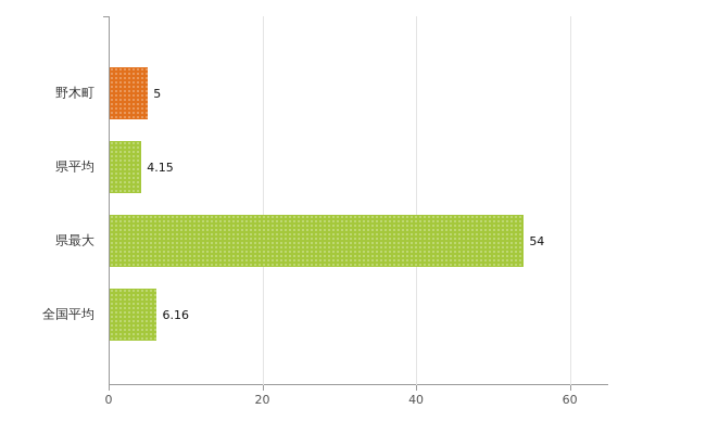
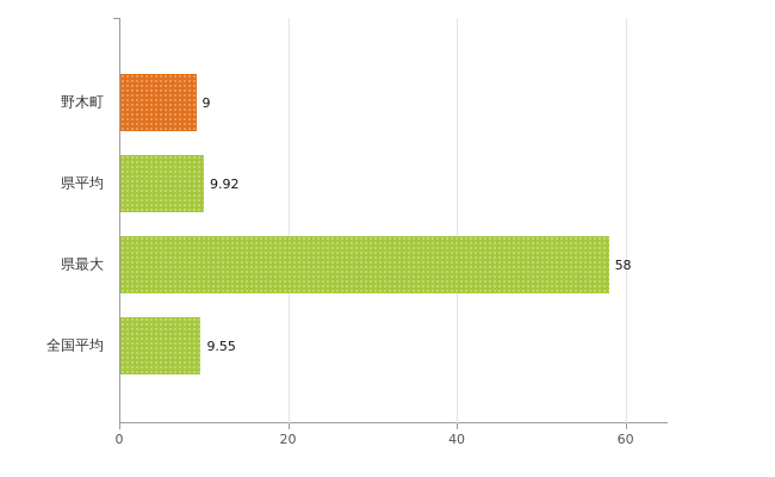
野木町: 5 -> 9
県平均: 4.15 -> 9.92
県最大: 54 -> 58
全国平均: 6.16 -> 9.55
